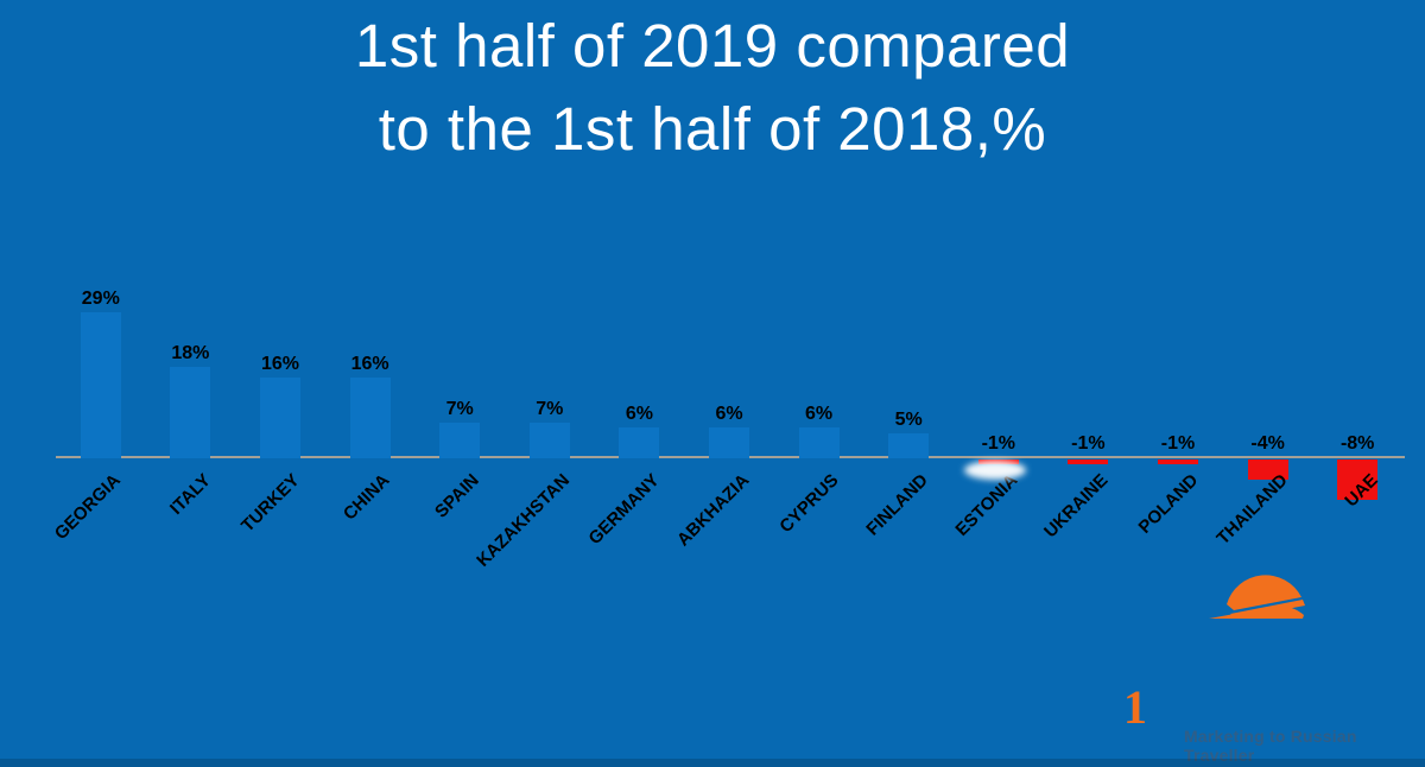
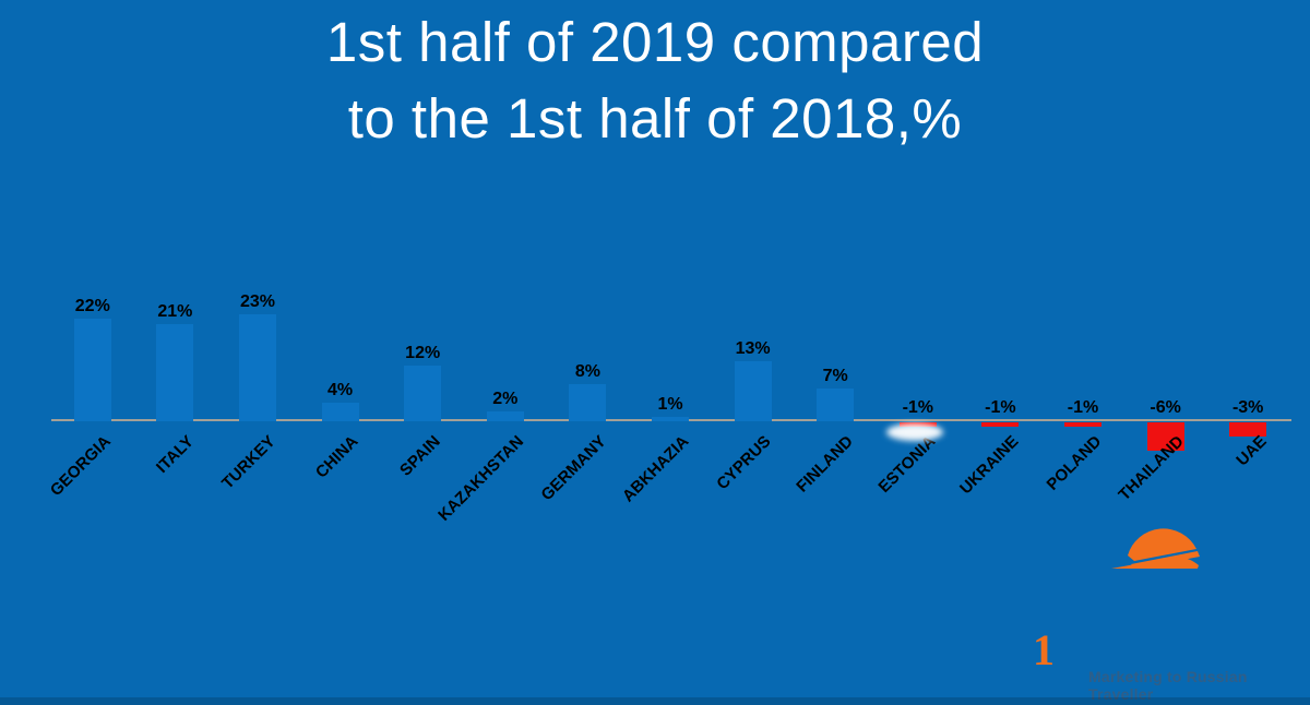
GEORGIA: 29% -> 22%
ITALY: 18% -> 21%
TURKEY: 16% -> 23%
CHINA: 16% -> 4%
SPAIN: 7% -> 12%
KAZAKHSTAN: 7% -> 2%
GERMANY: 6% -> 8%
ABKHAZIA: 6% -> 1%
CYPRUS: 6% -> 13%
FINLAND: 5% -> 7%
THAILAND: -4% -> -6%
UAE: -8% -> -3%
